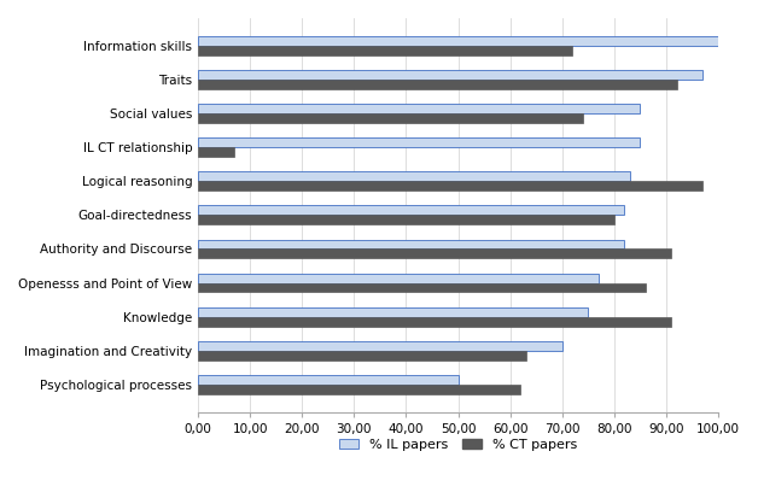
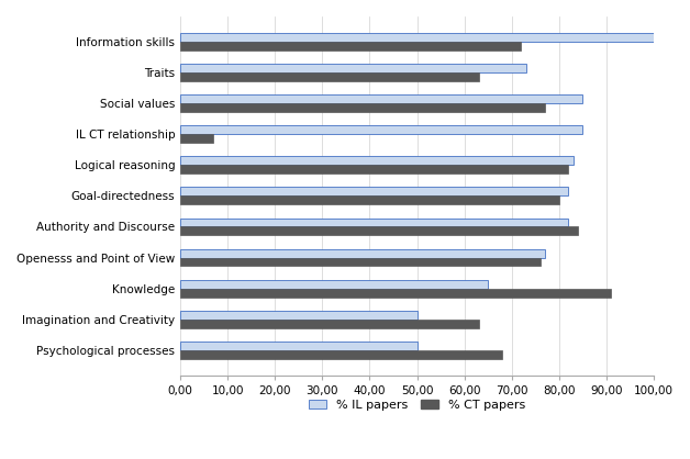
% IL papers/Traits: 97 -> 73
% CT papers/Traits: 92 -> 63
% CT papers/Social values: 74 -> 77
% CT papers/Logical reasoning: 97 -> 82
% CT papers/Authority and Discourse: 91 -> 84
% CT papers/Openesss and Point of View: 86 -> 76
% IL papers/Knowledge: 75 -> 65
% IL papers/Imagination and Creativity: 70 -> 50
% CT papers/Psychological processes: 62 -> 68
